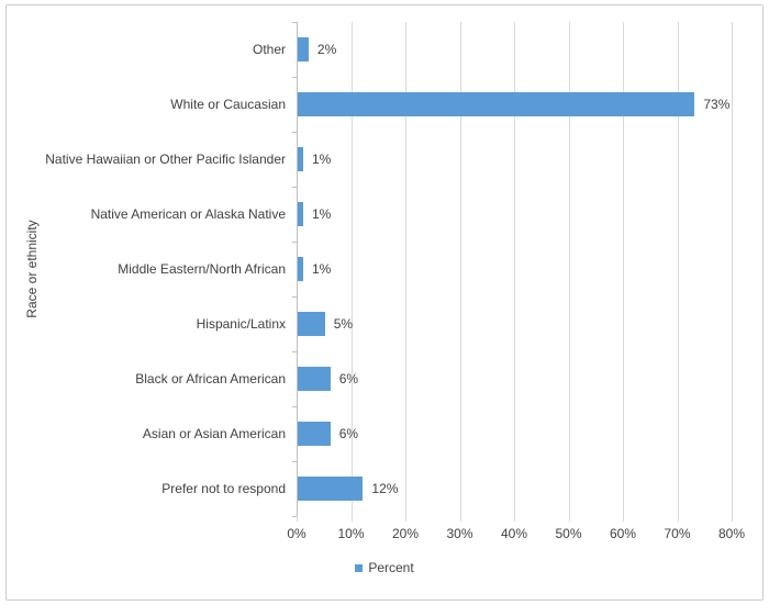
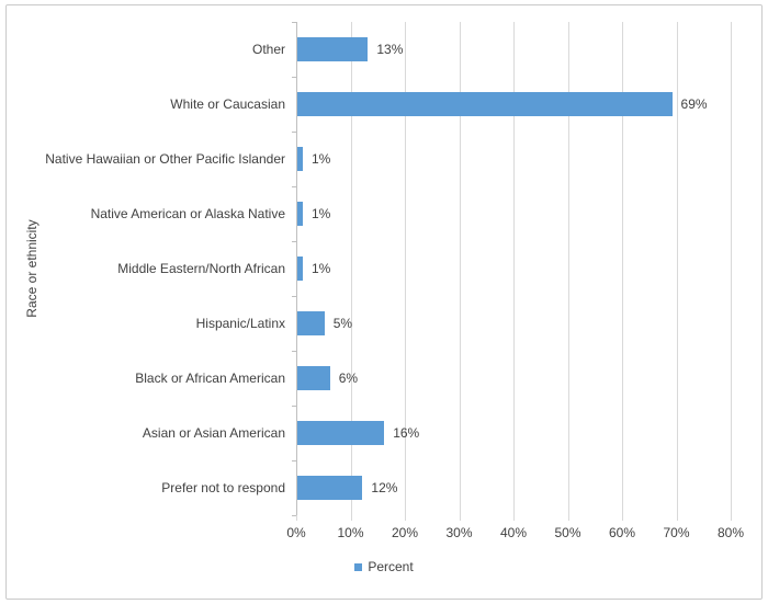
Other: 2% -> 13%
White or Caucasian: 73% -> 69%
Asian or Asian American: 6% -> 16%
